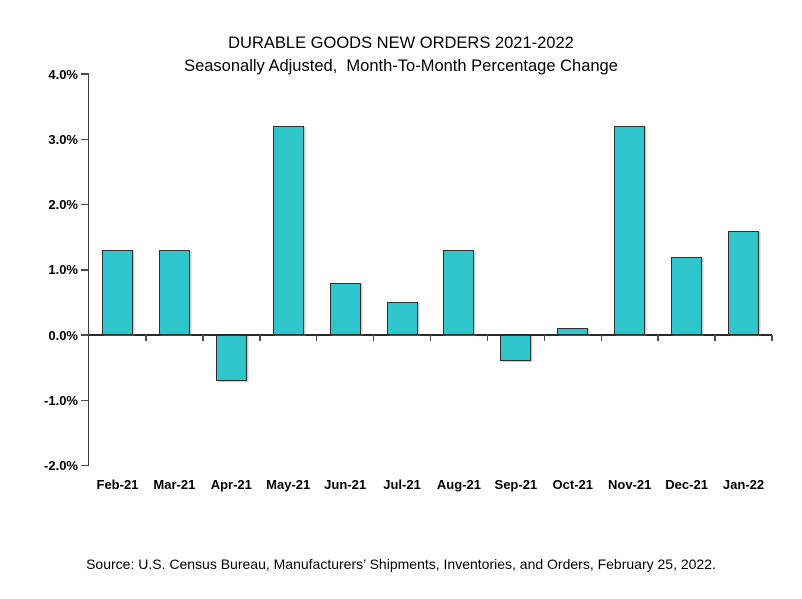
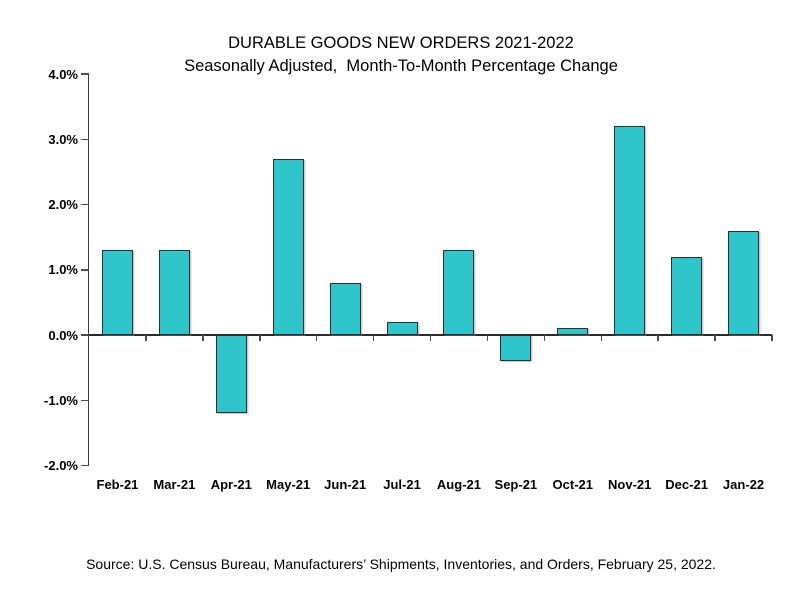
Apr-21: -0.7% -> -1.2%
May-21: 3.2% -> 2.7%
Jul-21: 0.5% -> 0.2%
